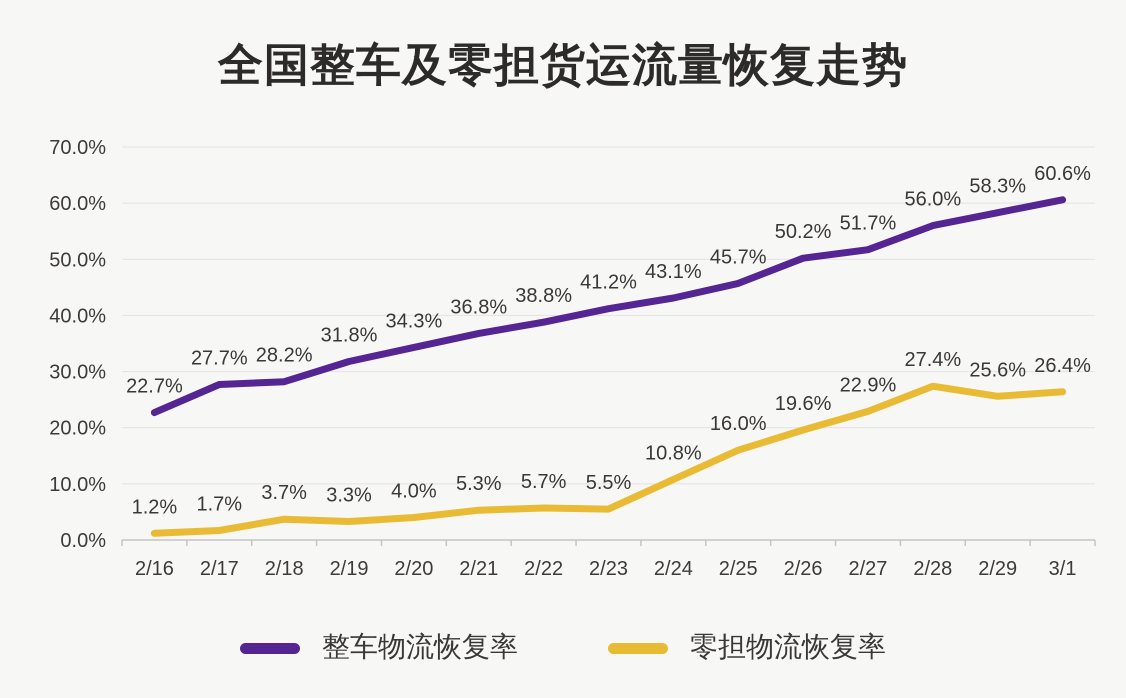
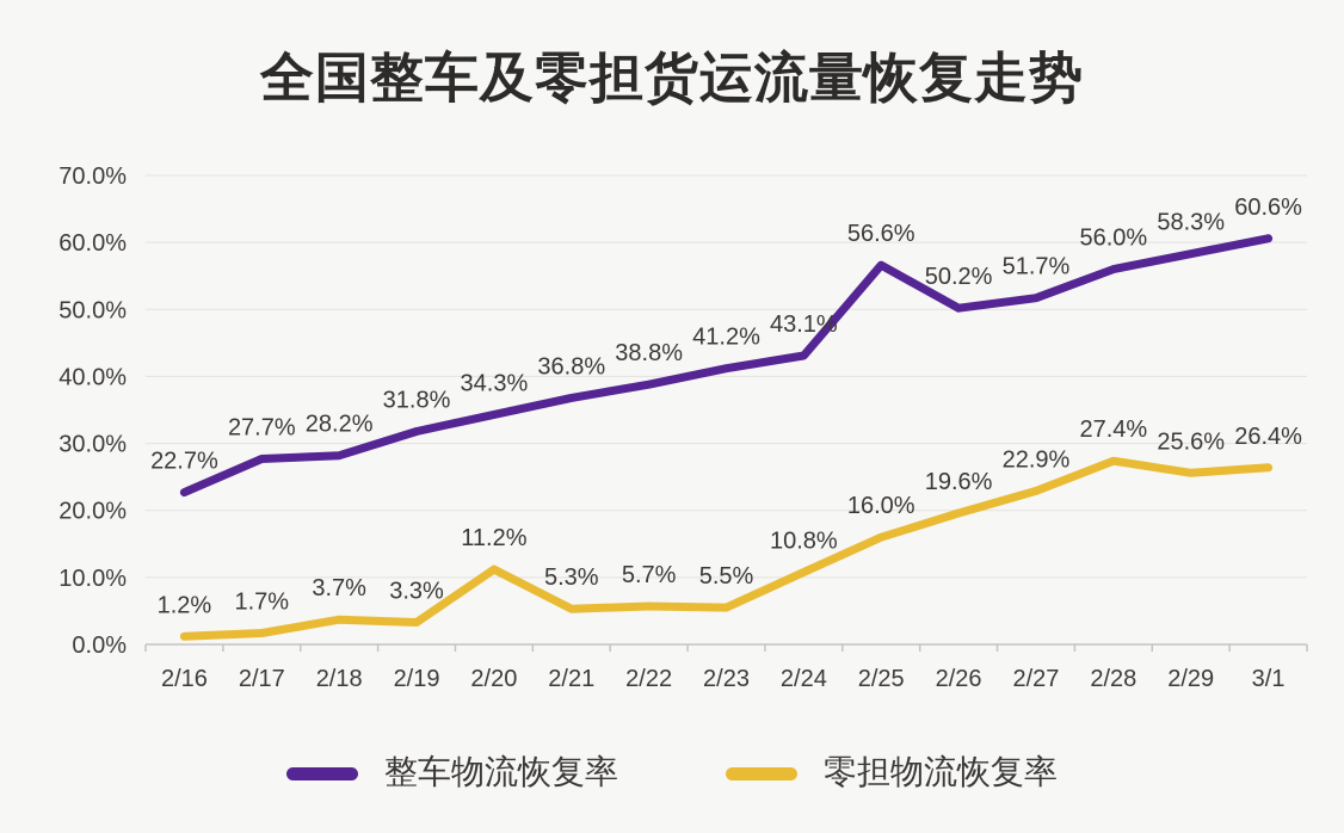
零担物流恢复率/2/20: 4.0% -> 11.2%
整车物流恢复率/2/25: 45.7% -> 56.6%
